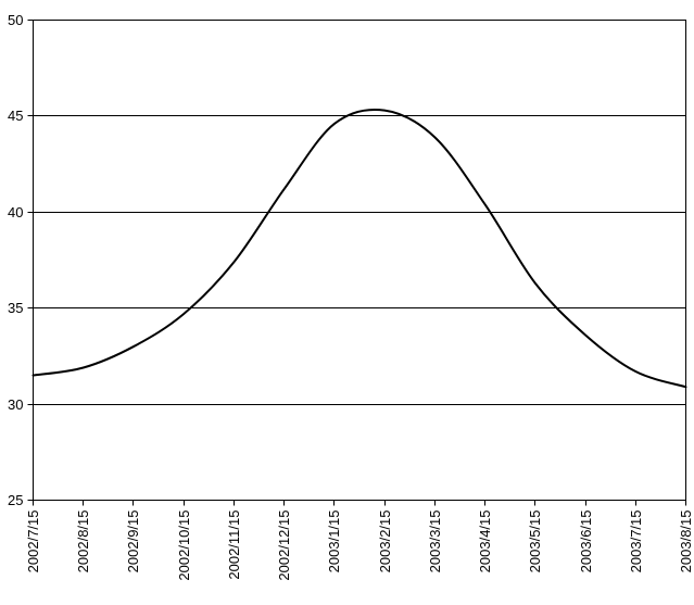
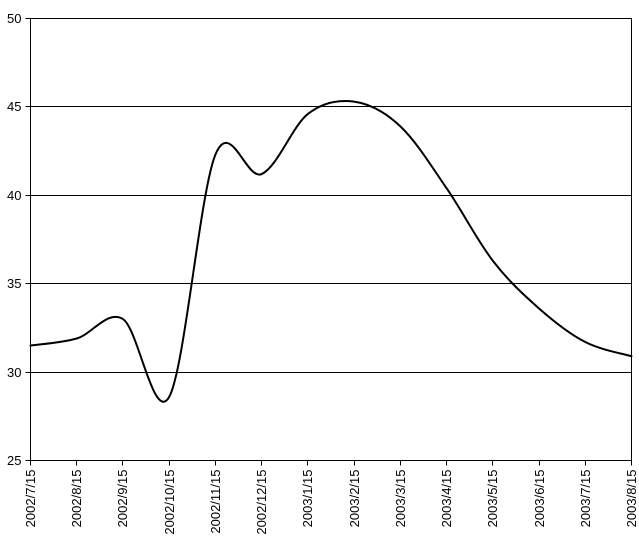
2002/10/15: 34.7 -> 28.6
2002/11/15: 37.4 -> 42.3
